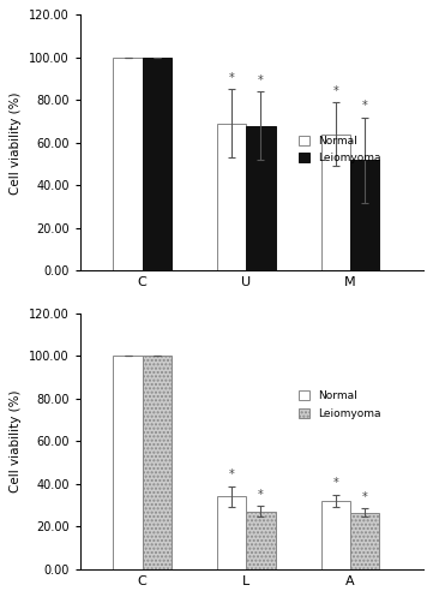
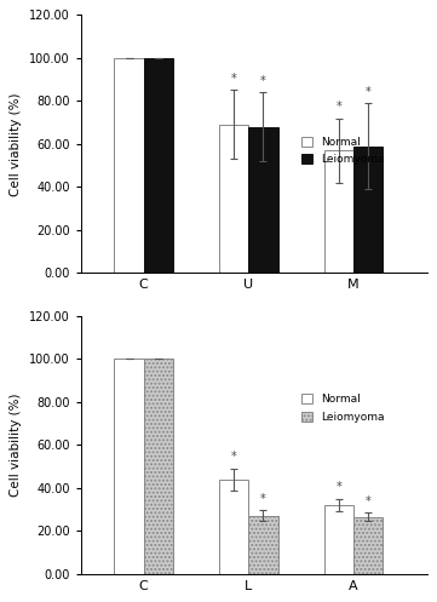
Normal/M: 64 -> 57
Leiomyoma/M: 52 -> 59
Normal/L: 34 -> 44
